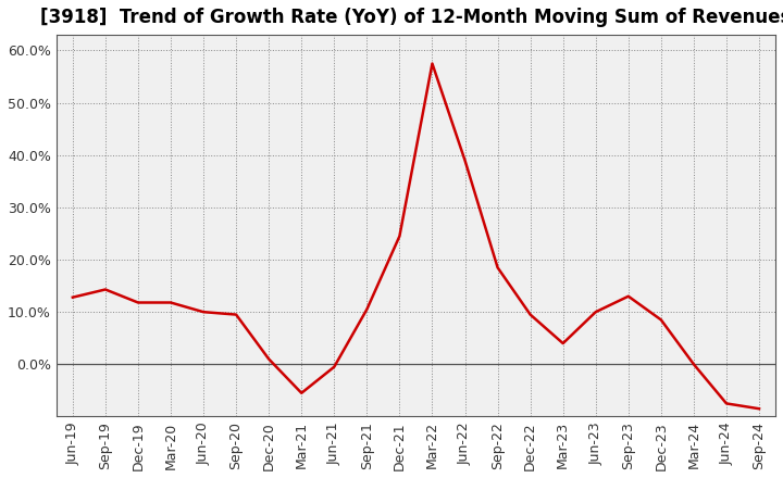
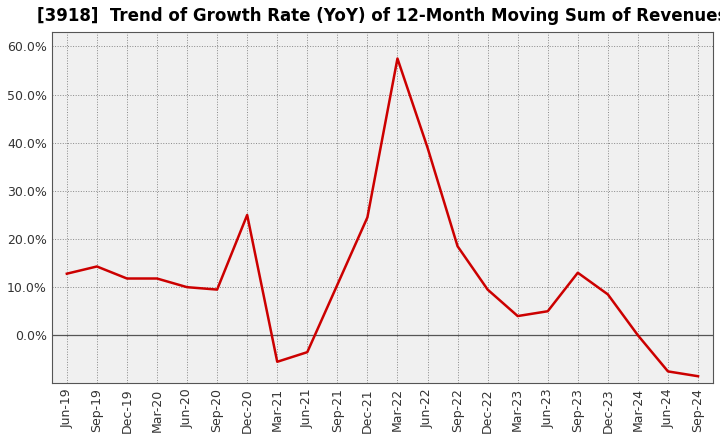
Dec-20: 1.0% -> 25.0%
Jun-21: -0.5% -> -3.5%
Jun-23: 10.0% -> 5.0%
